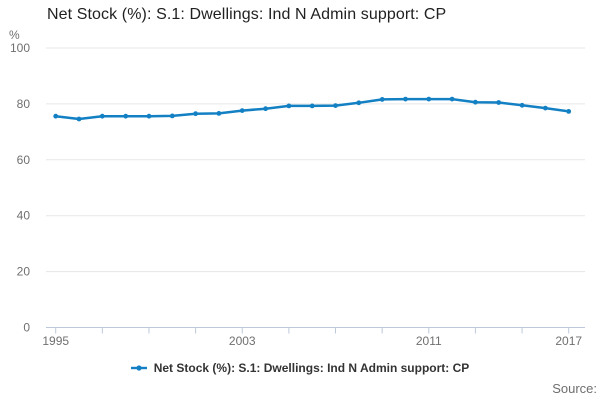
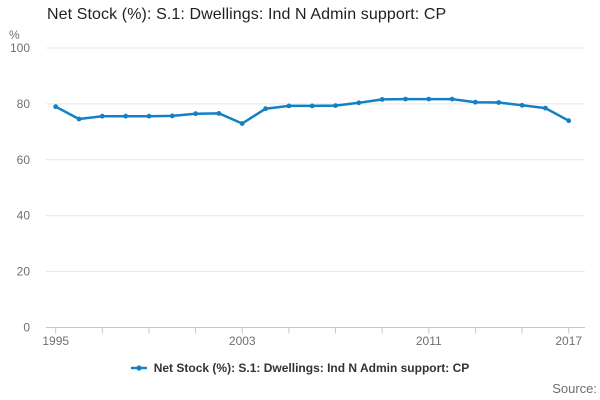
1995: 76 -> 79
2003: 78 -> 73
2017: 77 -> 74
